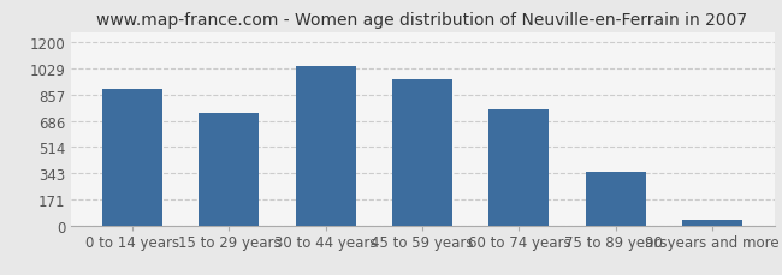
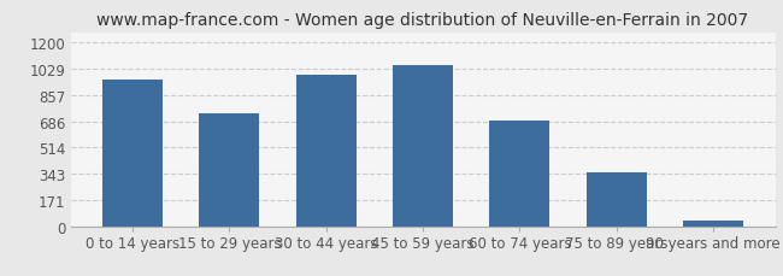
0 to 14 years: 900 -> 960
30 to 44 years: 1050 -> 990
45 to 59 years: 960 -> 1050
60 to 74 years: 760 -> 690
